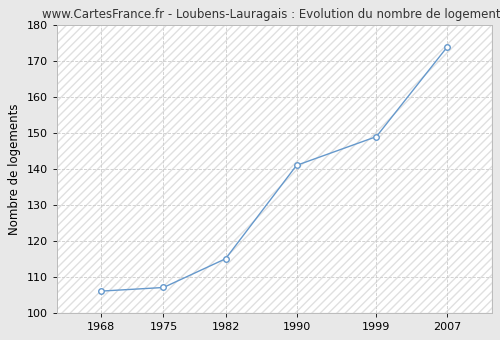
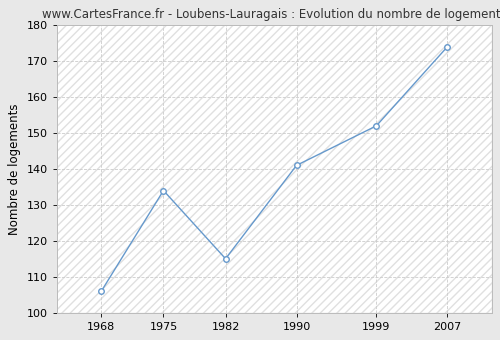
1975: 107 -> 134
1999: 149 -> 152
